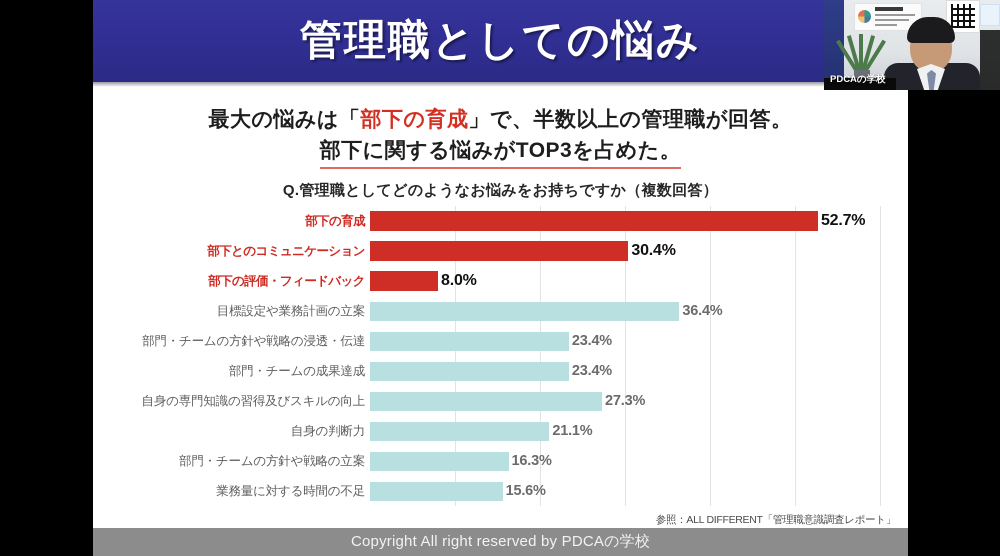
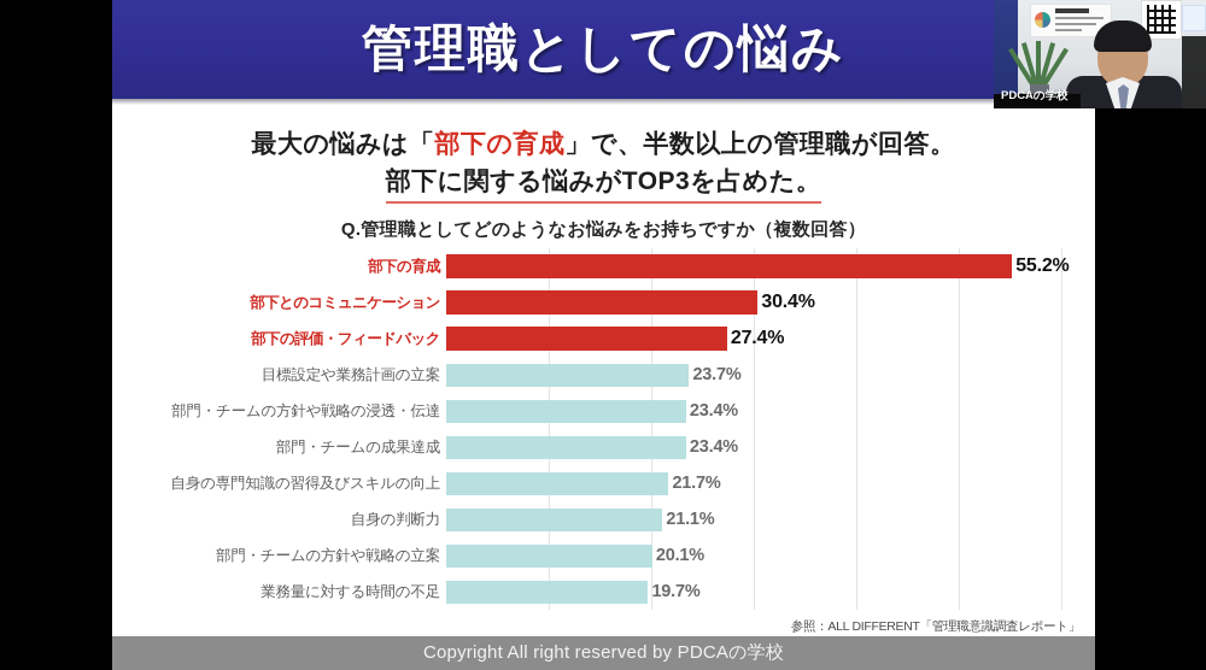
部下の育成: 52.7% -> 55.2%
部下の評価・フィードバック: 8.0% -> 27.4%
目標設定や業務計画の立案: 36.4% -> 23.7%
自身の専門知識の習得及びスキルの向上: 27.3% -> 21.7%
部門・チームの方針や戦略の立案: 16.3% -> 20.1%
業務量に対する時間の不足: 15.6% -> 19.7%
